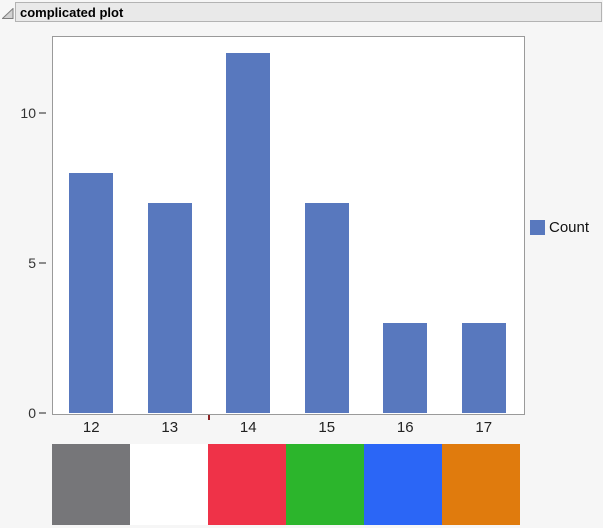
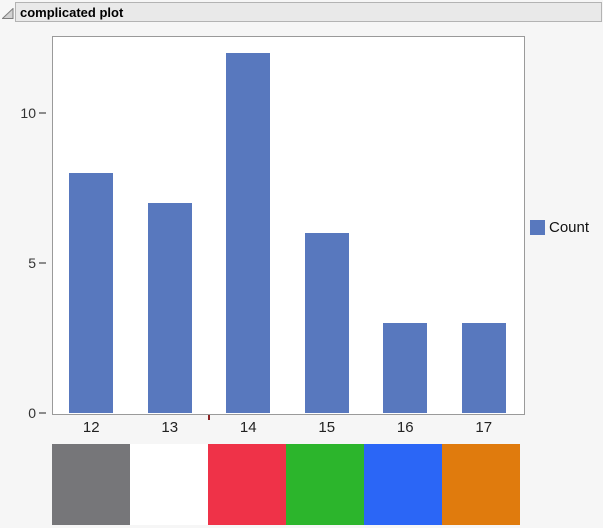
15: 7 -> 6
